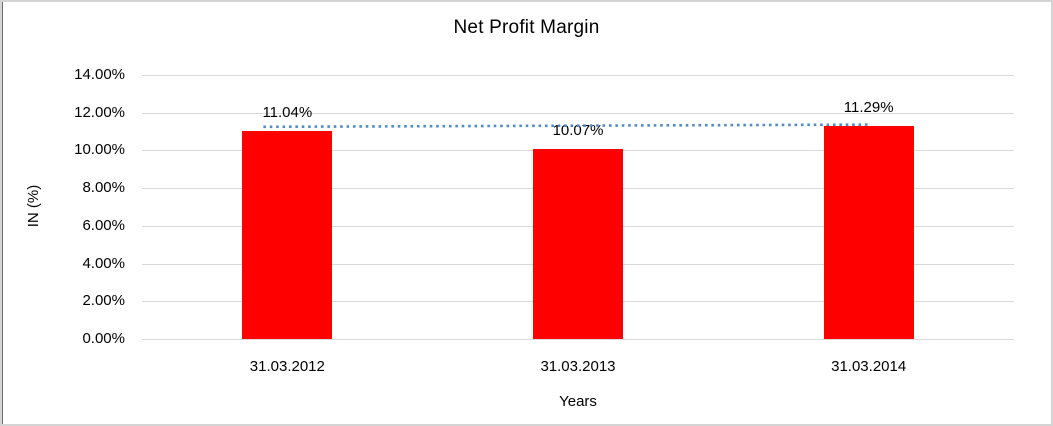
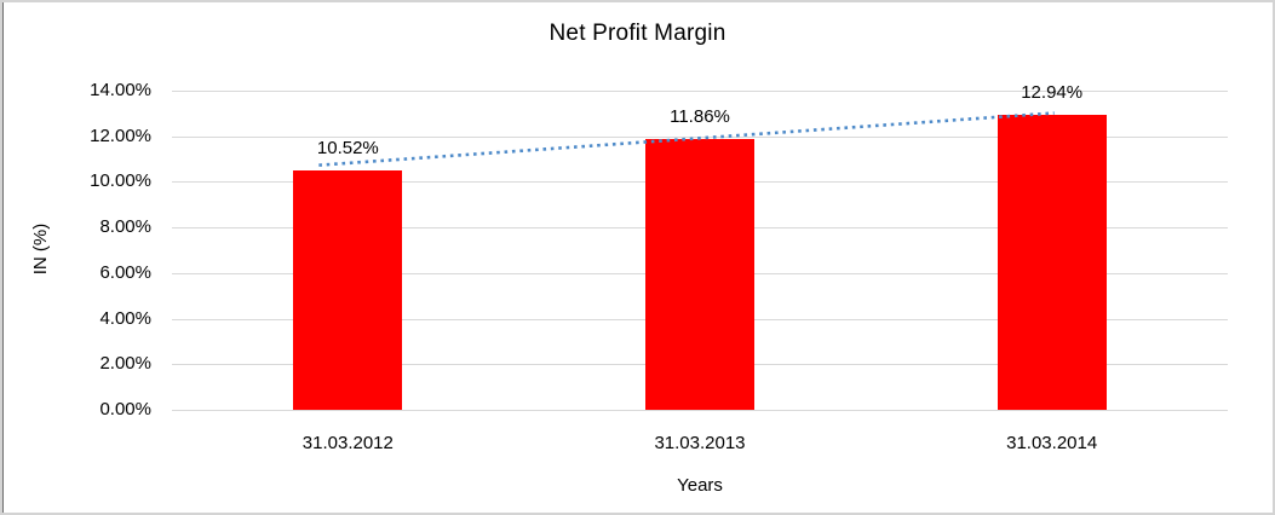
31.03.2012: 11.04% -> 10.52%
31.03.2013: 10.07% -> 11.86%
31.03.2014: 11.29% -> 12.94%
